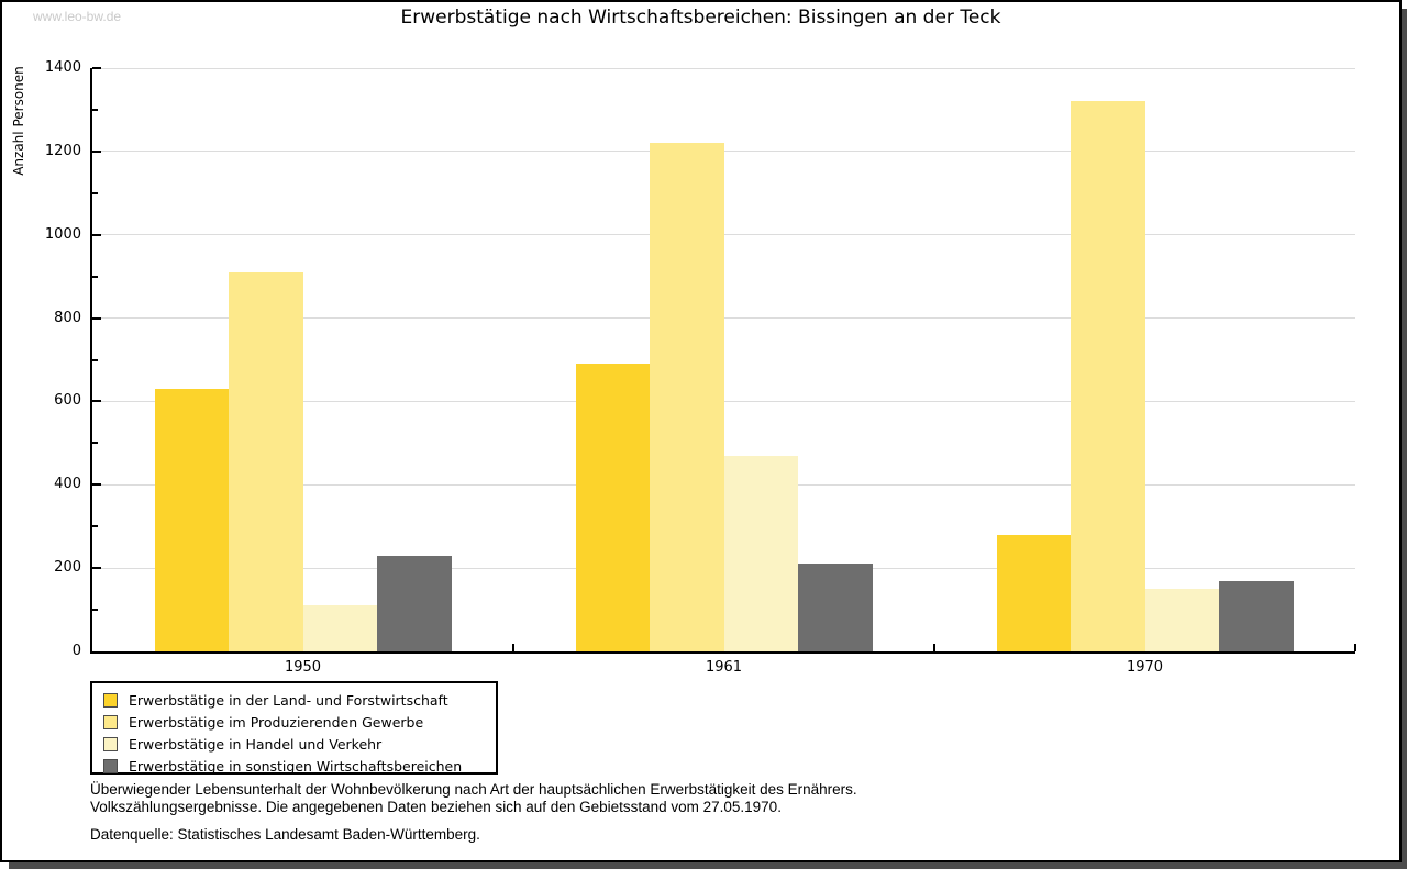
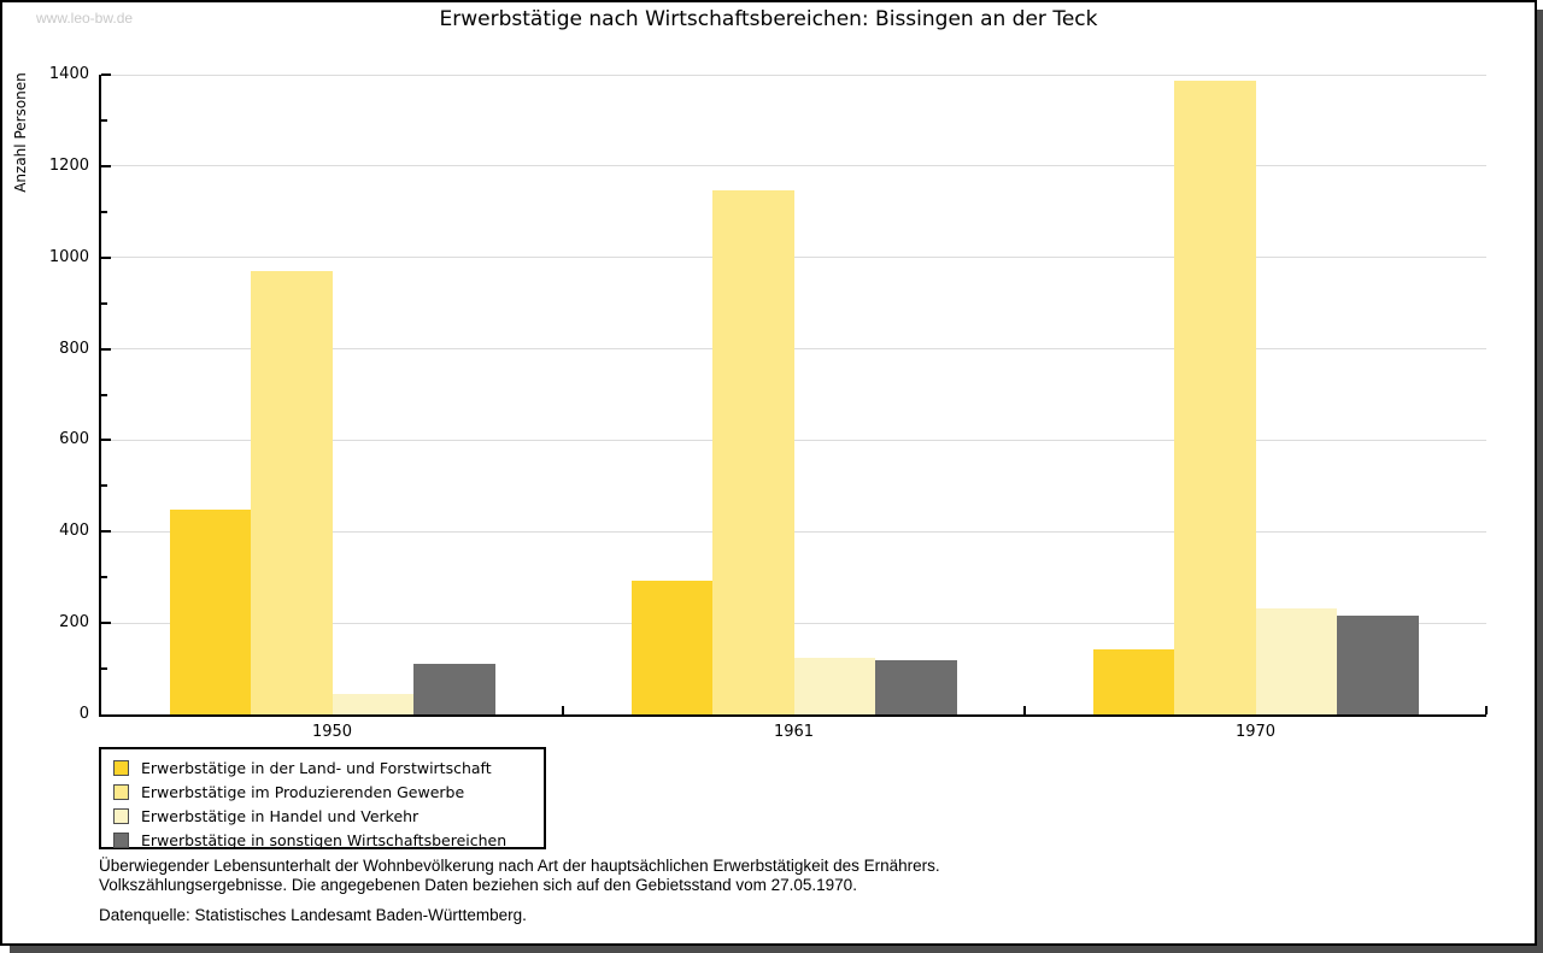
Erwerbstätige in der Land- und Forstwirtschaft/1950: 630 -> 450
Erwerbstätige im Produzierenden Gewerbe/1950: 910 -> 970
Erwerbstätige in Handel und Verkehr/1950: 110 -> 40
Erwerbstätige in sonstigen Wirtschaftsbereichen/1950: 230 -> 110
Erwerbstätige in der Land- und Forstwirtschaft/1961: 690 -> 290
Erwerbstätige im Produzierenden Gewerbe/1961: 1220 -> 1150
Erwerbstätige in Handel und Verkehr/1961: 470 -> 120
Erwerbstätige in sonstigen Wirtschaftsbereichen/1961: 210 -> 120
Erwerbstätige in der Land- und Forstwirtschaft/1970: 280 -> 140
Erwerbstätige im Produzierenden Gewerbe/1970: 1320 -> 1390
Erwerbstätige in Handel und Verkehr/1970: 150 -> 230
Erwerbstätige in sonstigen Wirtschaftsbereichen/1970: 170 -> 220
